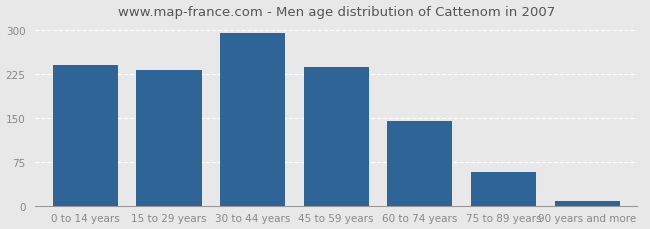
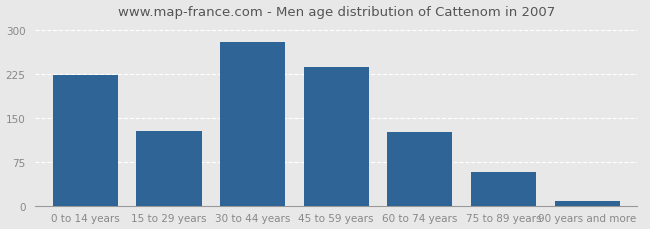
0 to 14 years: 240 -> 224
15 to 29 years: 232 -> 128
30 to 44 years: 295 -> 280
60 to 74 years: 145 -> 126
